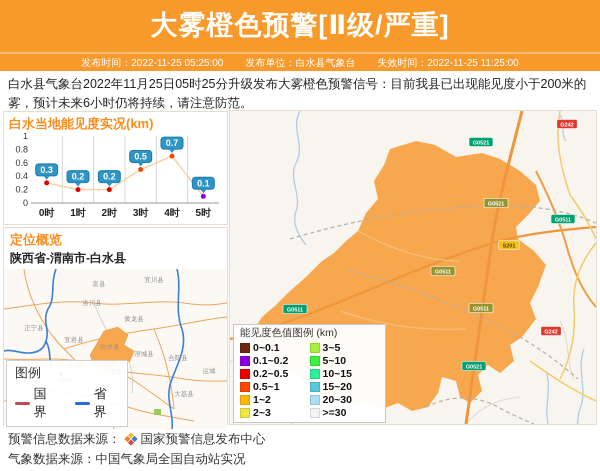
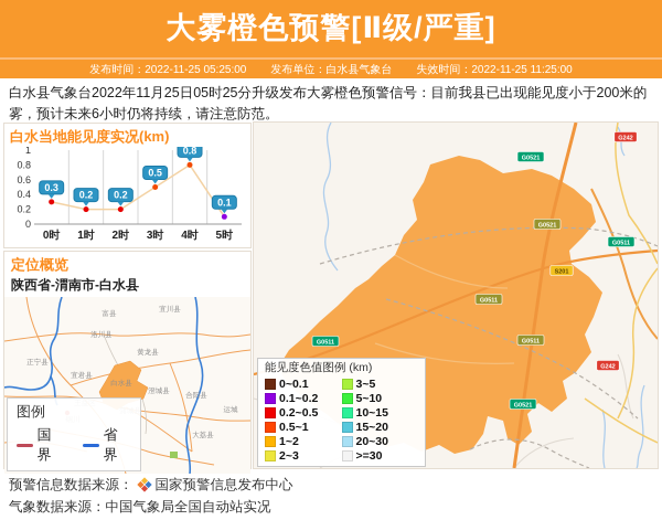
4时: 0.7 -> 0.8
